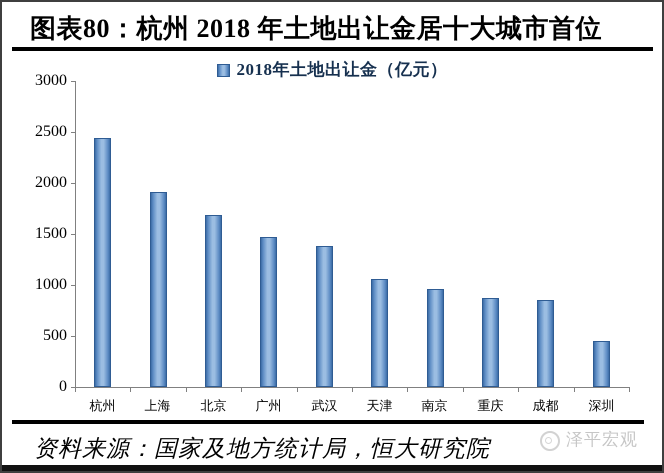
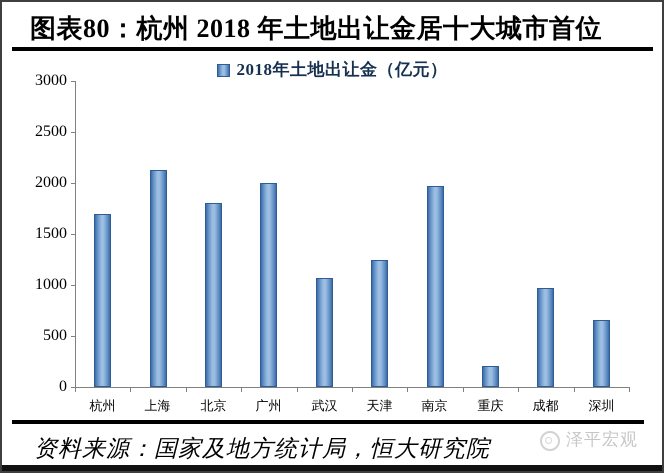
杭州: 2440 -> 1700
上海: 1910 -> 2130
北京: 1680 -> 1800
广州: 1470 -> 2000
武汉: 1380 -> 1070
天津: 1060 -> 1250
南京: 960 -> 1970
重庆: 870 -> 210
成都: 850 -> 970
深圳: 450 -> 660
